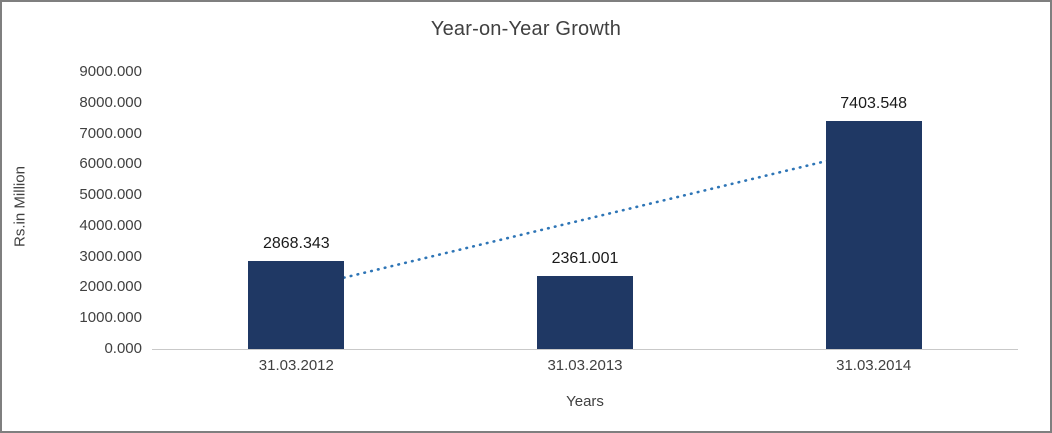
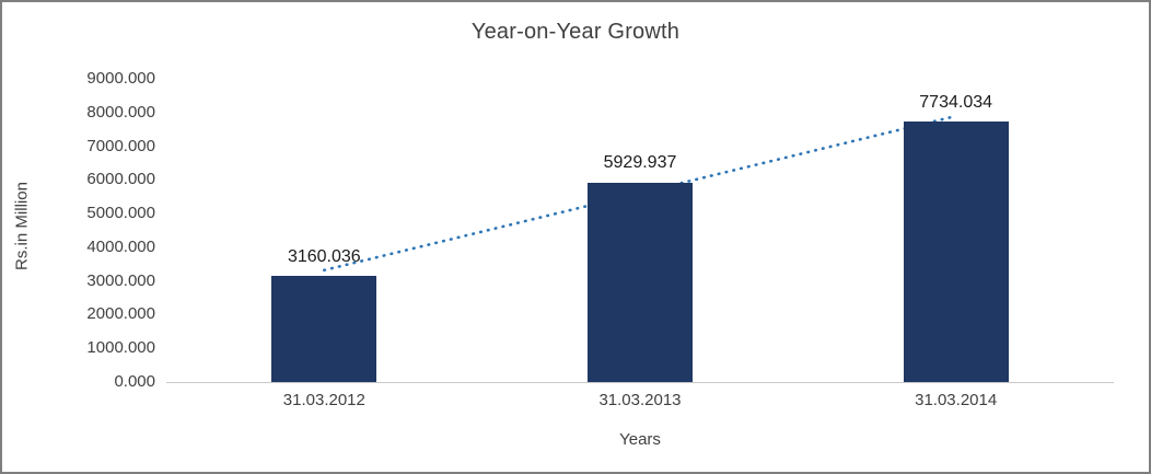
31.03.2012: 2868.343 -> 3160.036
31.03.2013: 2361.001 -> 5929.937
31.03.2014: 7403.548 -> 7734.034
